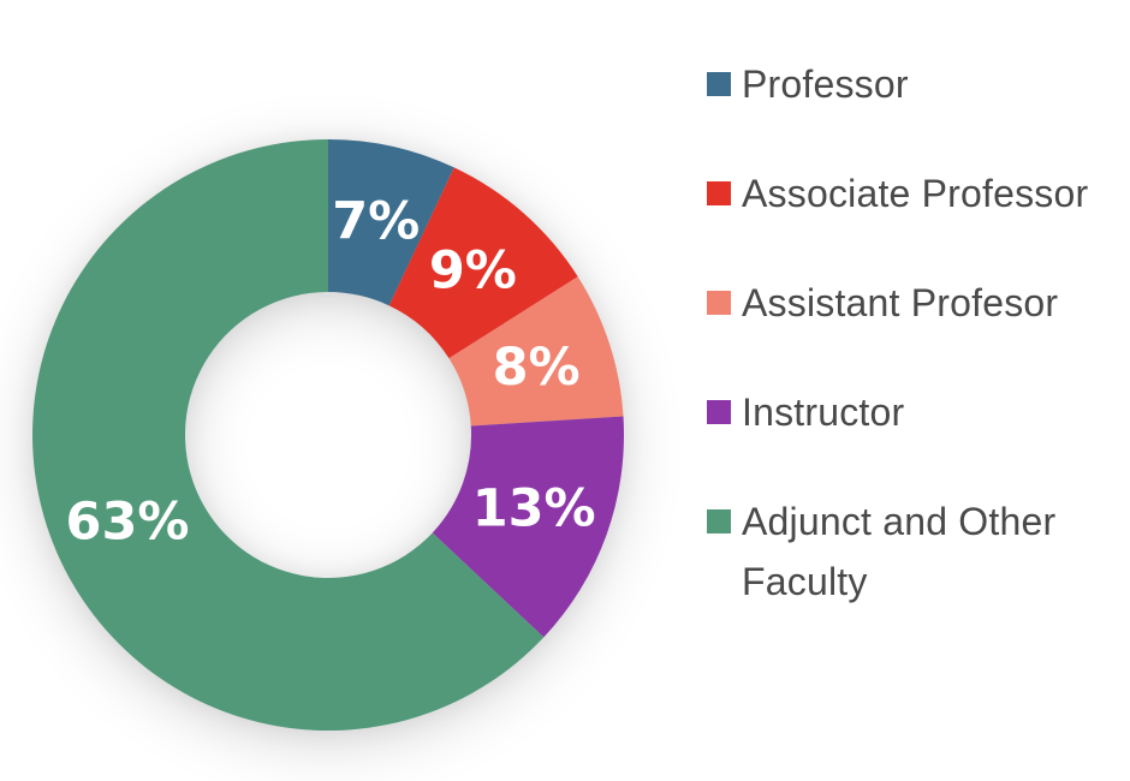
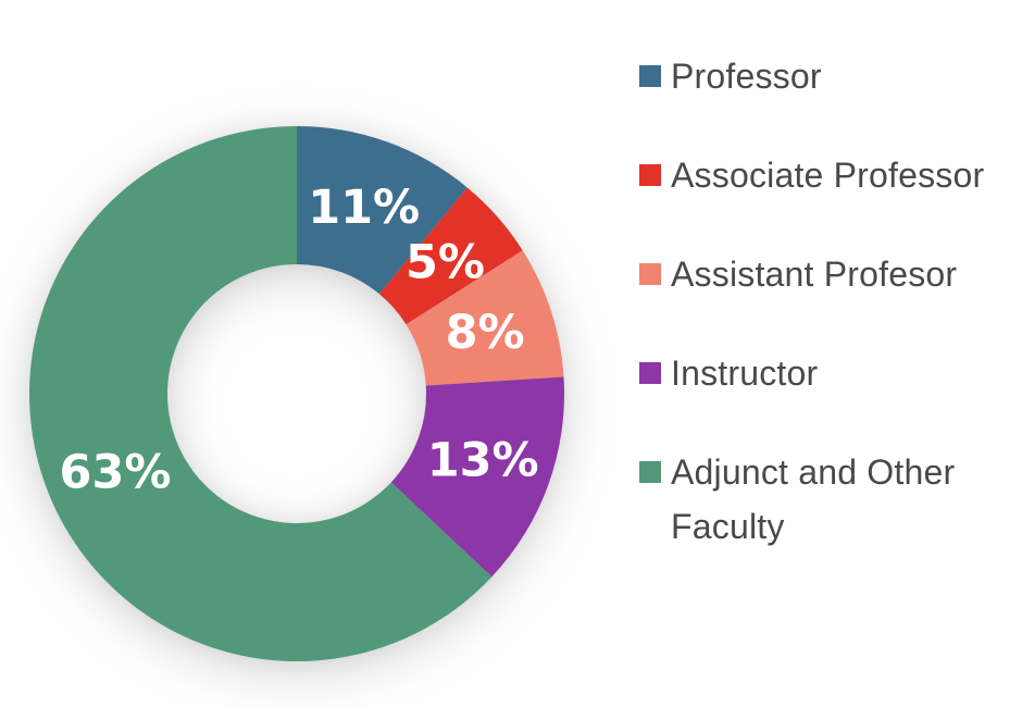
Professor: 7% -> 11%
Associate Professor: 9% -> 5%
